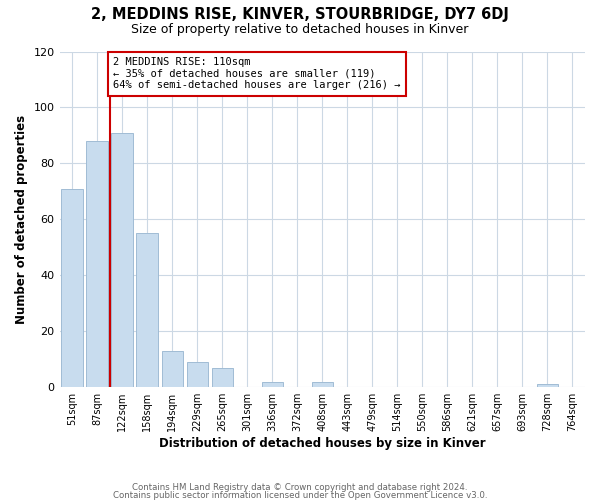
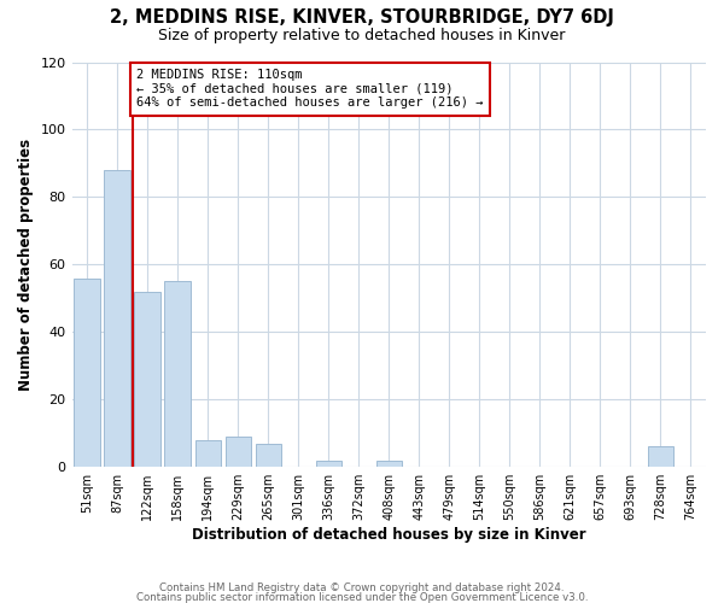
51sqm: 71 -> 56
122sqm: 91 -> 52
194sqm: 13 -> 8
728sqm: 1 -> 6
